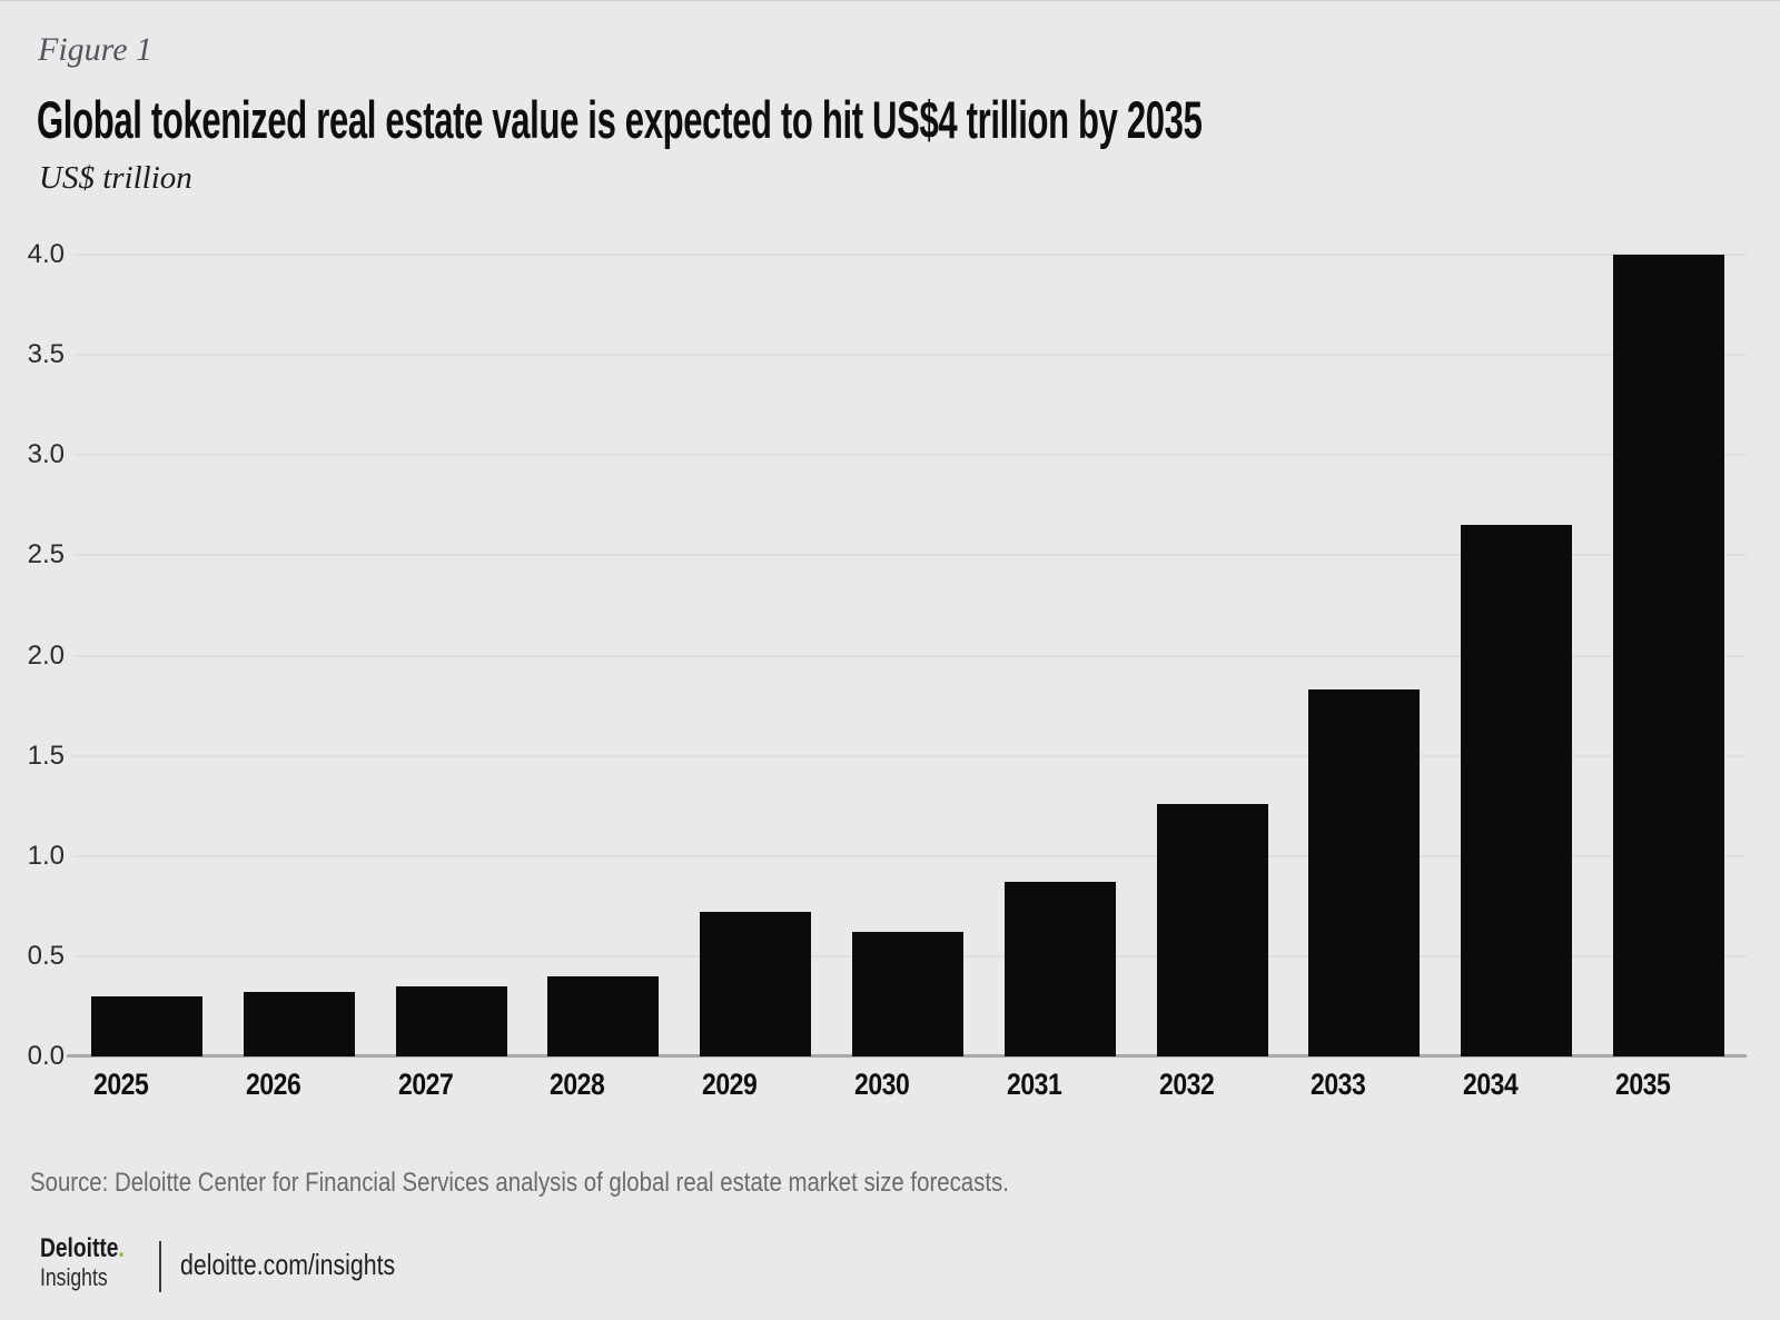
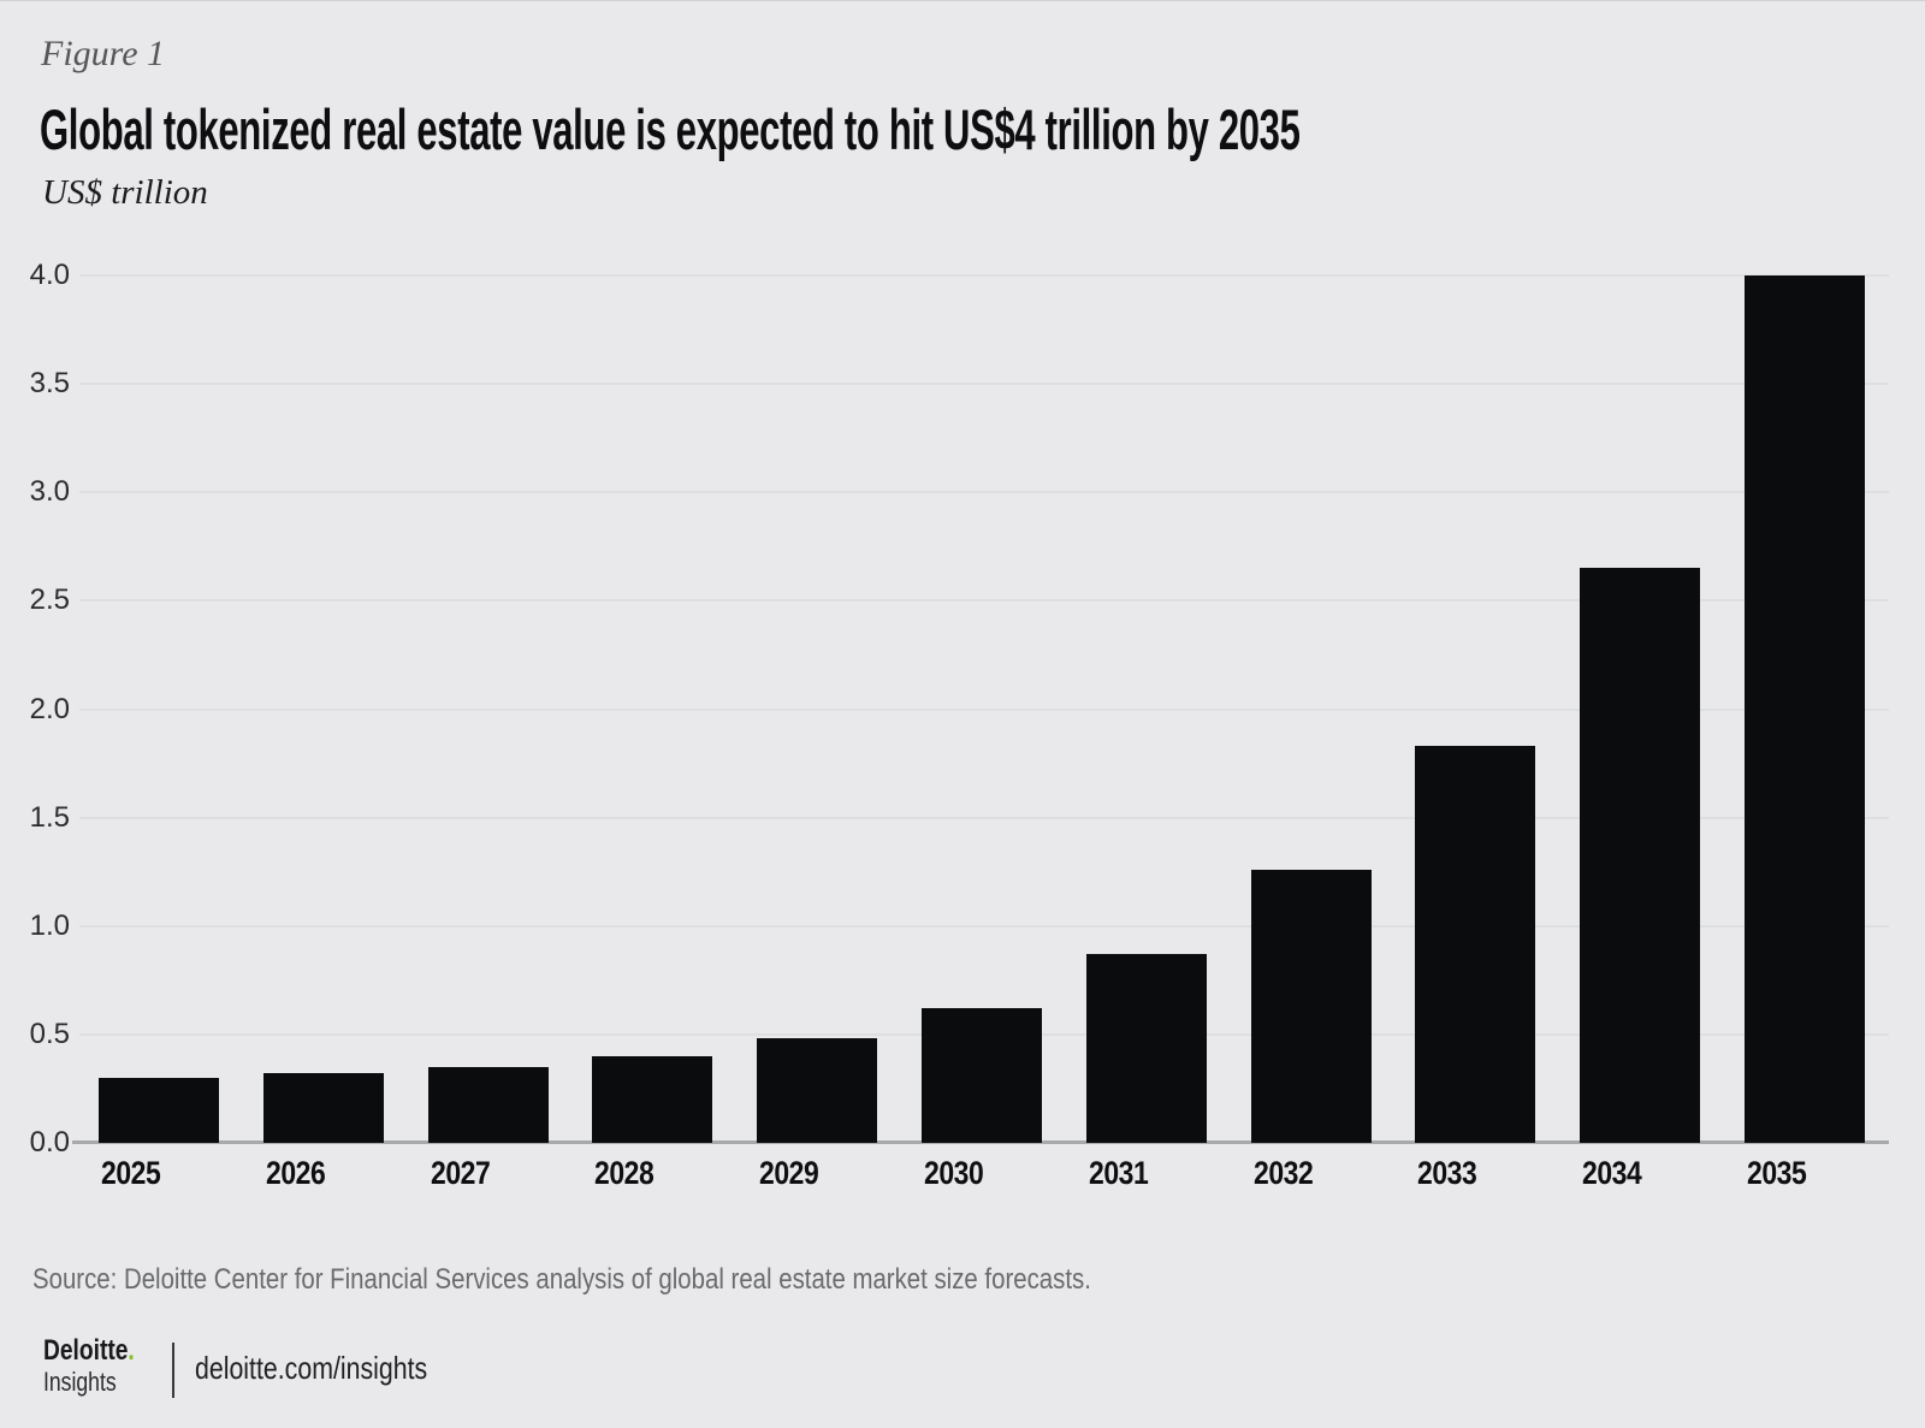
2029: 0.72 -> 0.48
